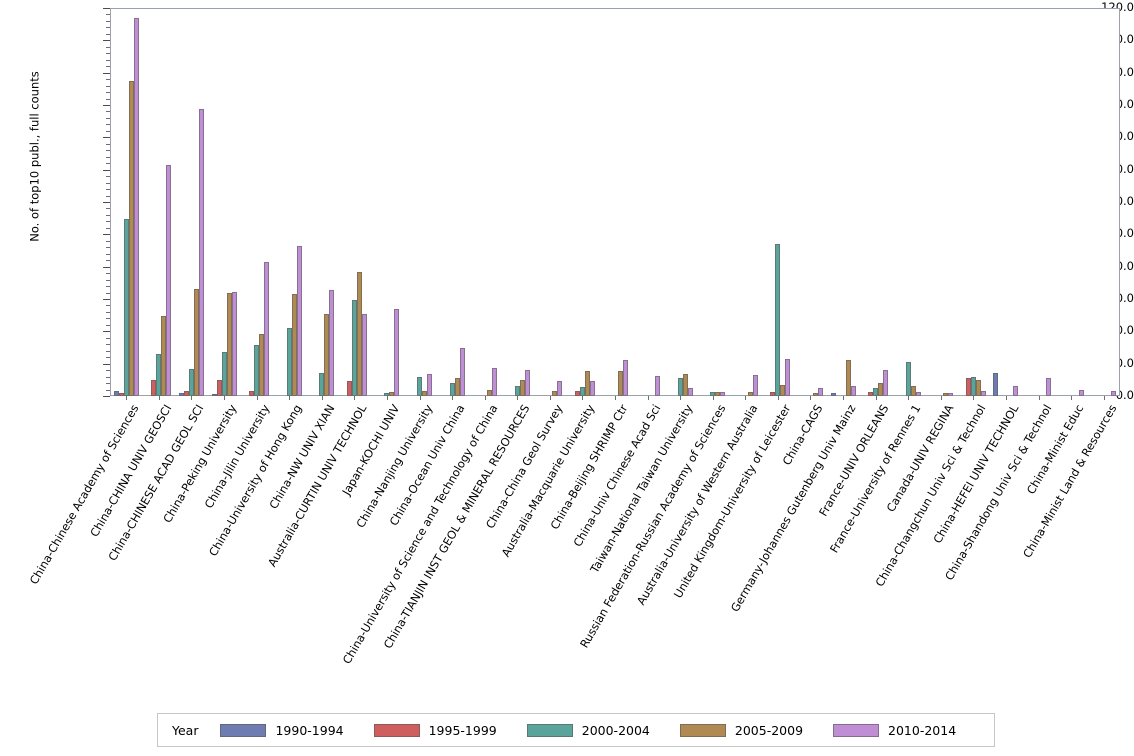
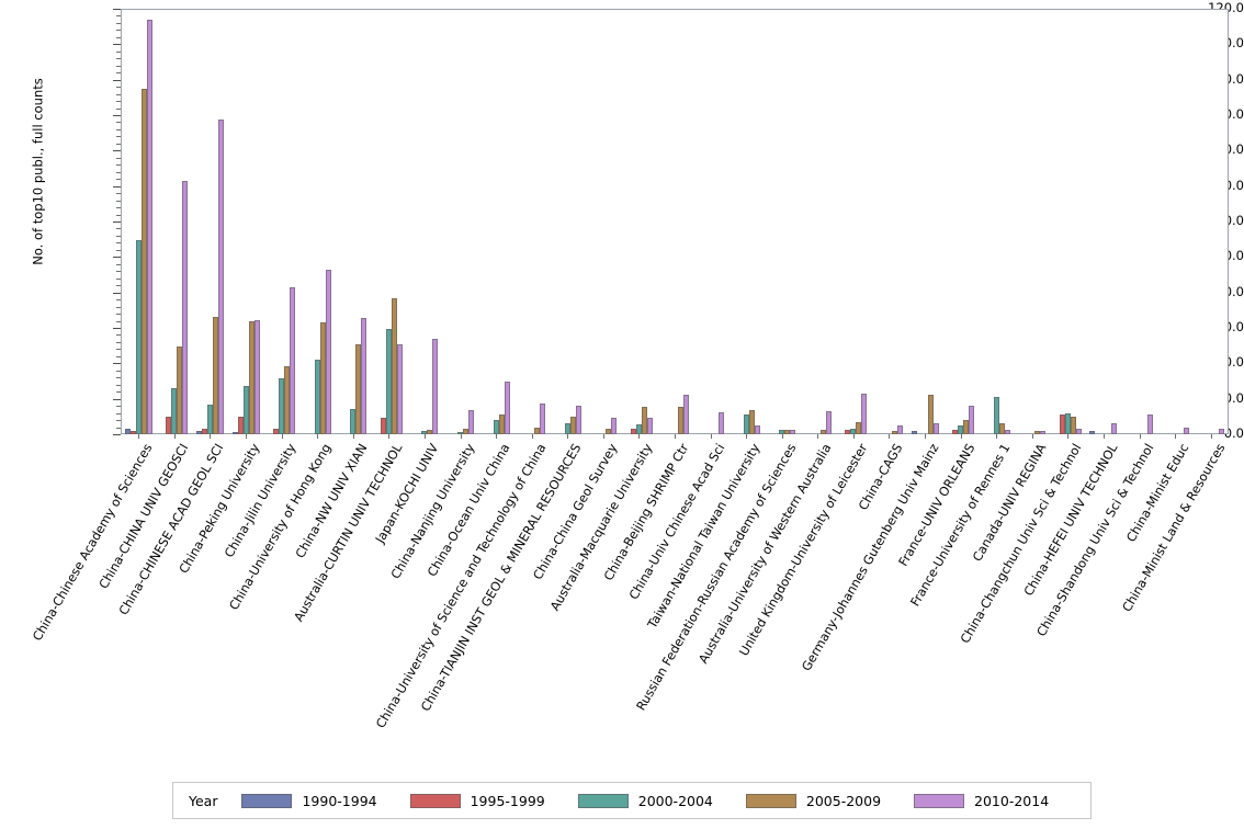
2000-2004/China-Nanjing University: 6 -> 1
2000-2004/United Kingdom-University of Leicester: 47 -> 2
1990-1994/China-HEFEI UNIV TECHNOL: 7 -> 1
